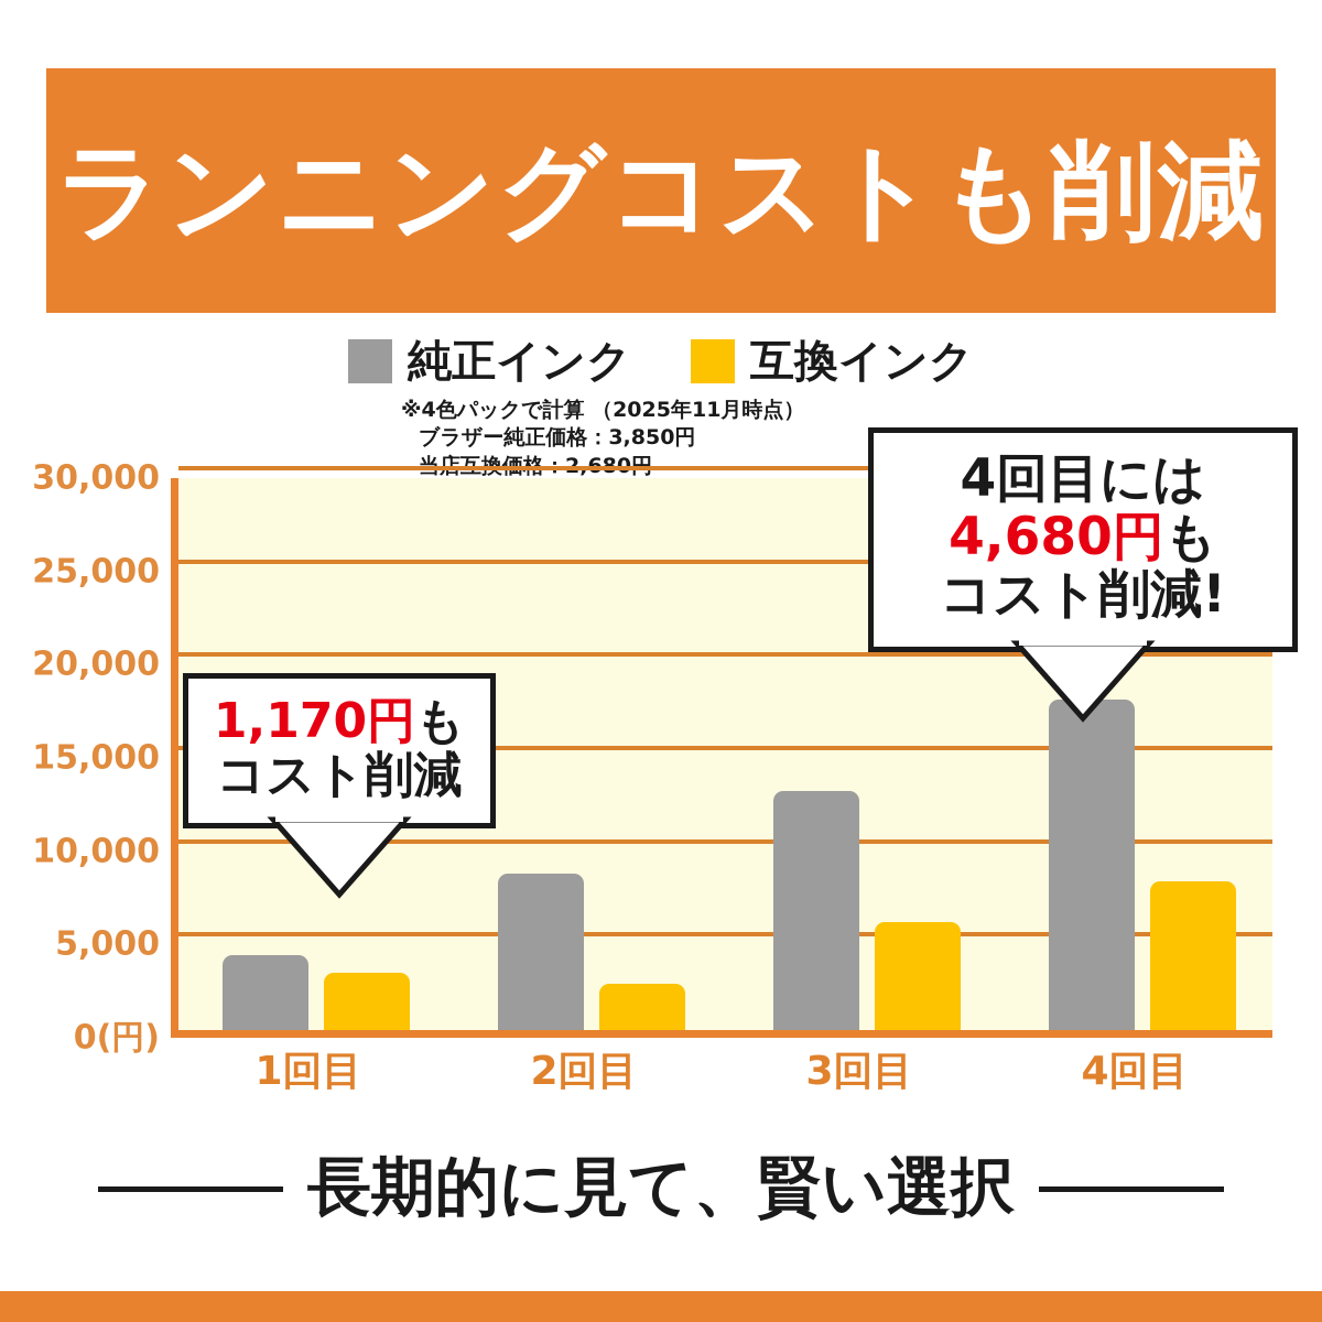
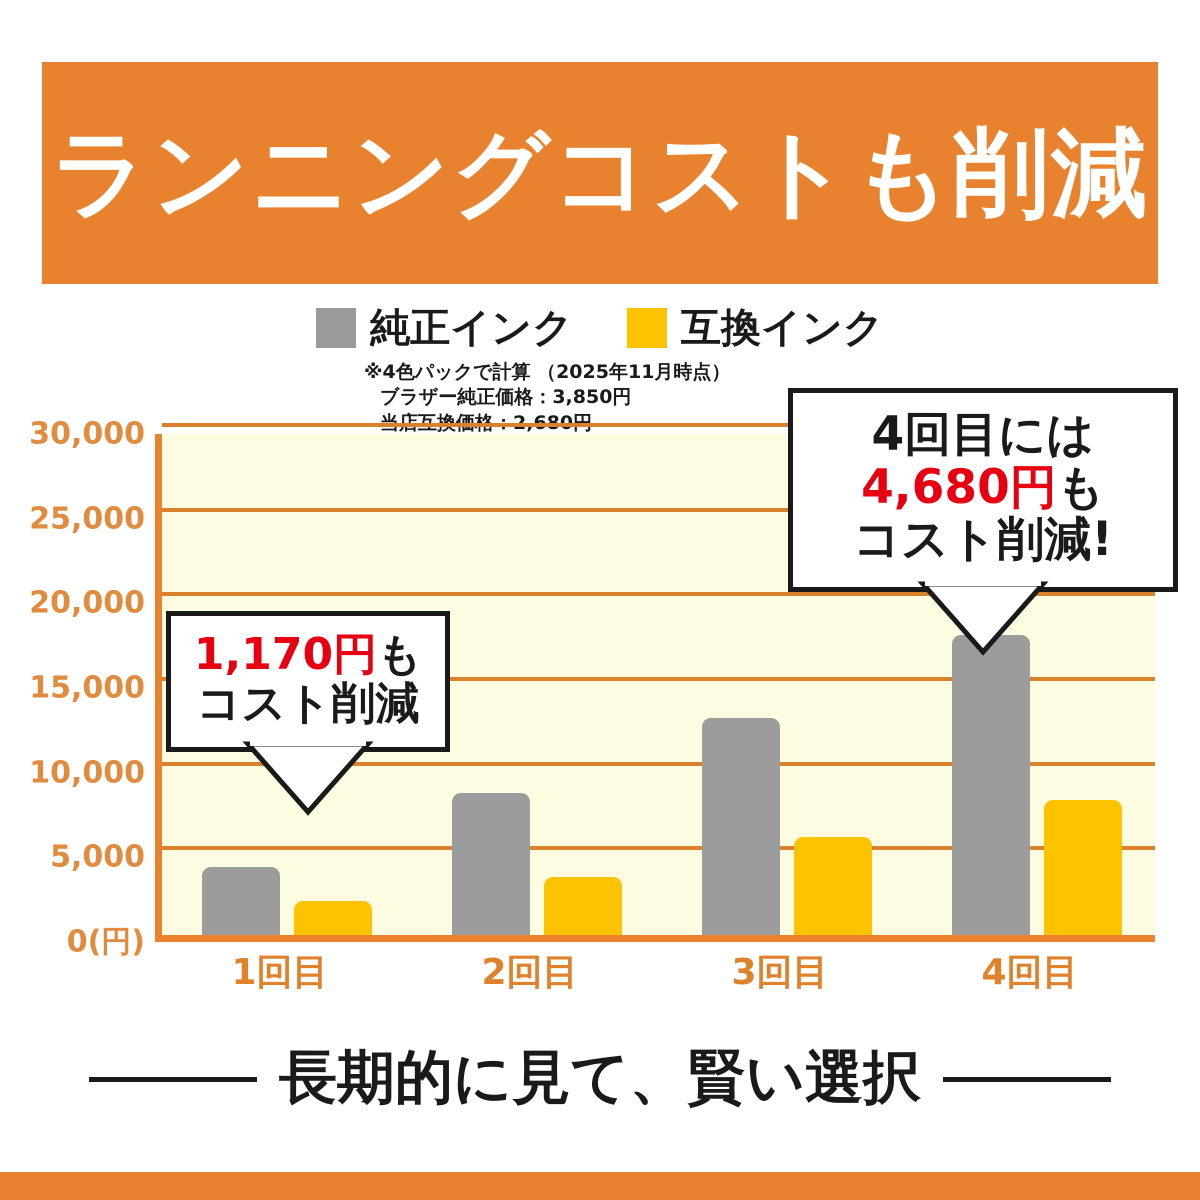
互換インク/1回目: 3100 -> 2000
互換インク/2回目: 2500 -> 3400
